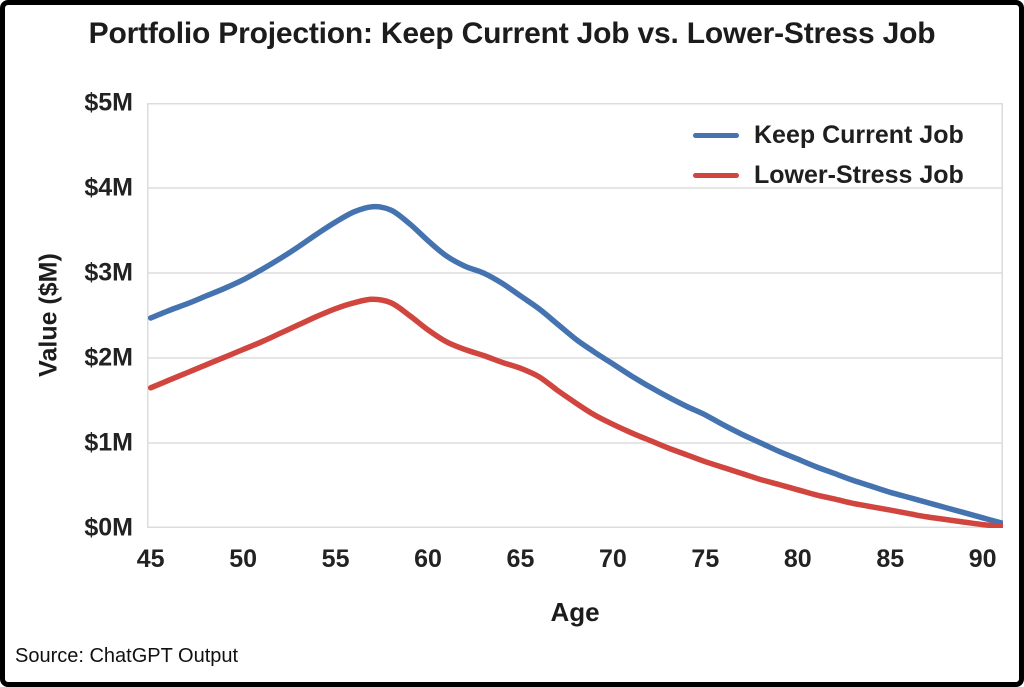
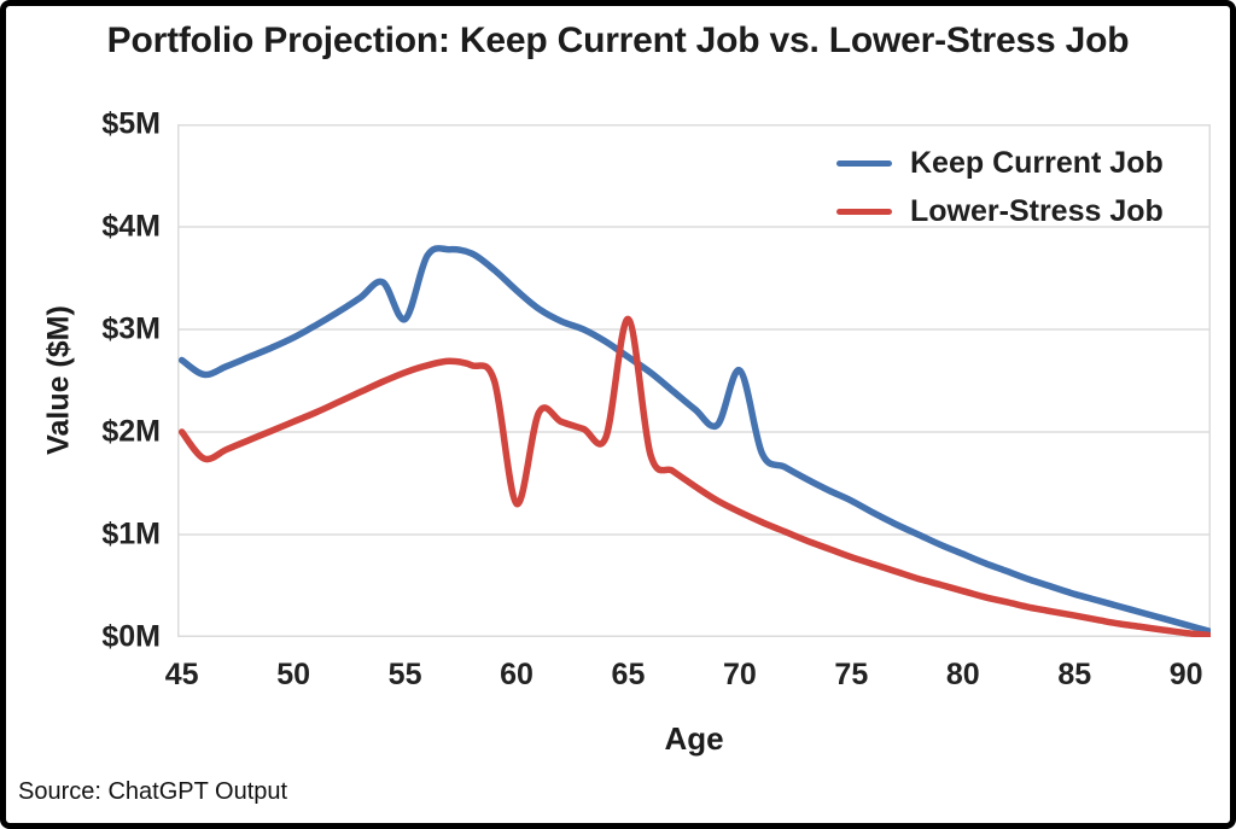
Keep Current Job/45: $2.5M -> $2.7M
Lower-Stress Job/45: $1.6M -> $2.0M
Keep Current Job/55: $3.6M -> $3.1M
Lower-Stress Job/60: $2.3M -> $1.3M
Lower-Stress Job/65: $1.9M -> $3.1M
Keep Current Job/70: $1.9M -> $2.6M
